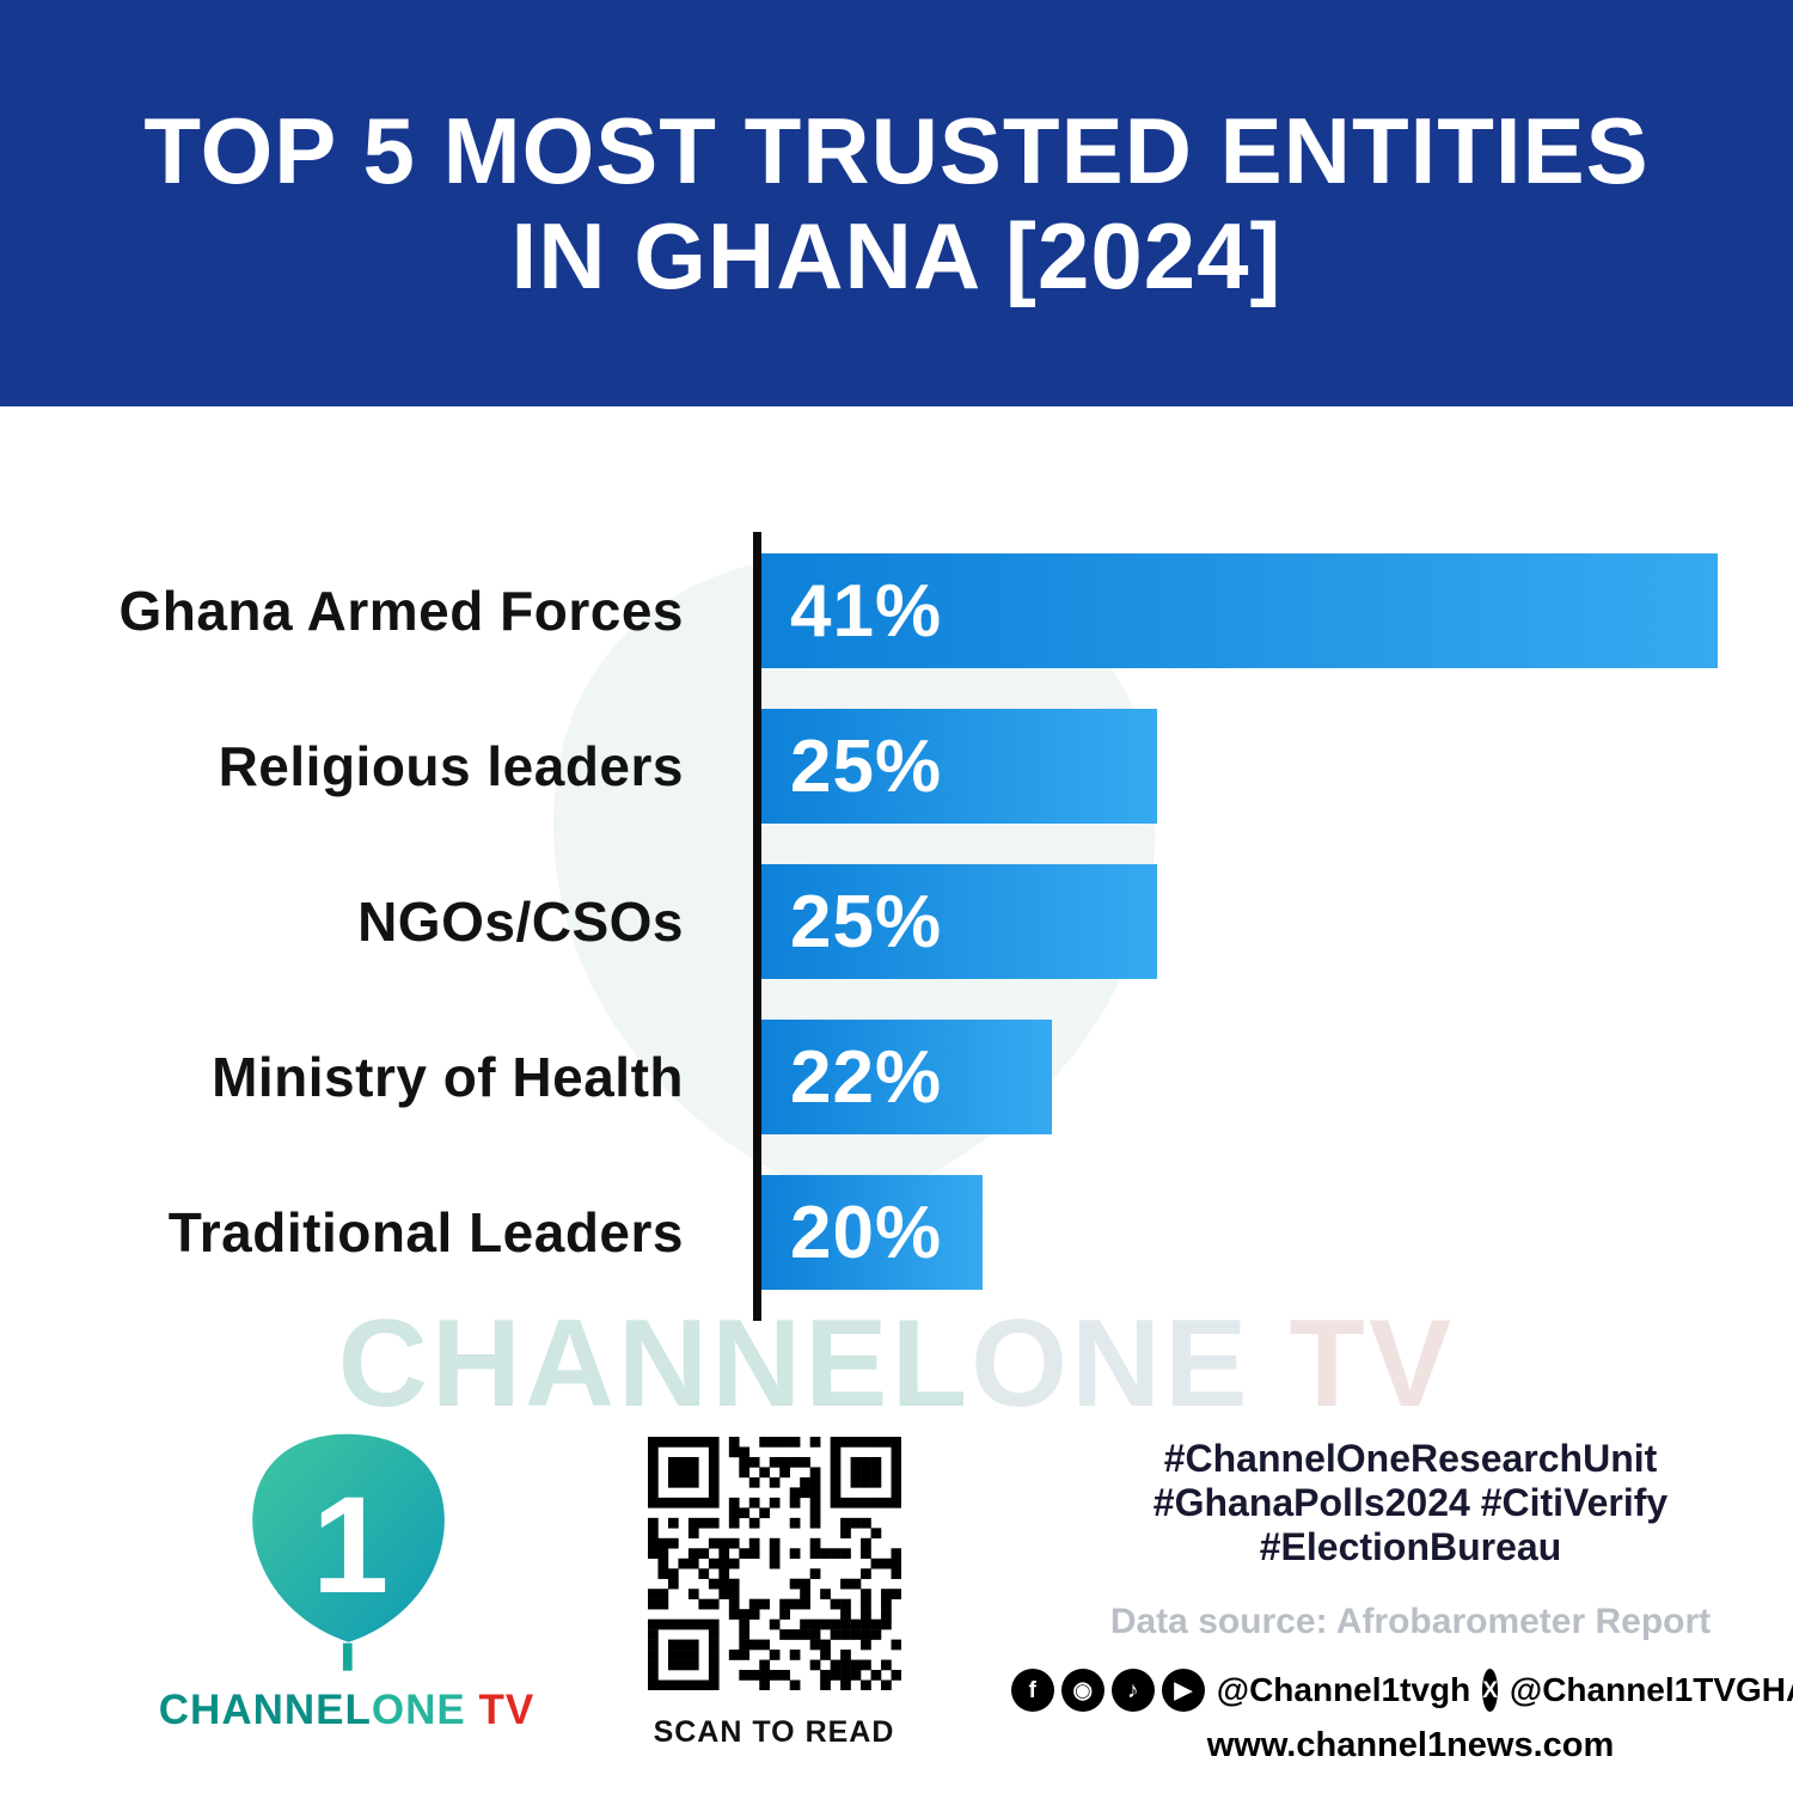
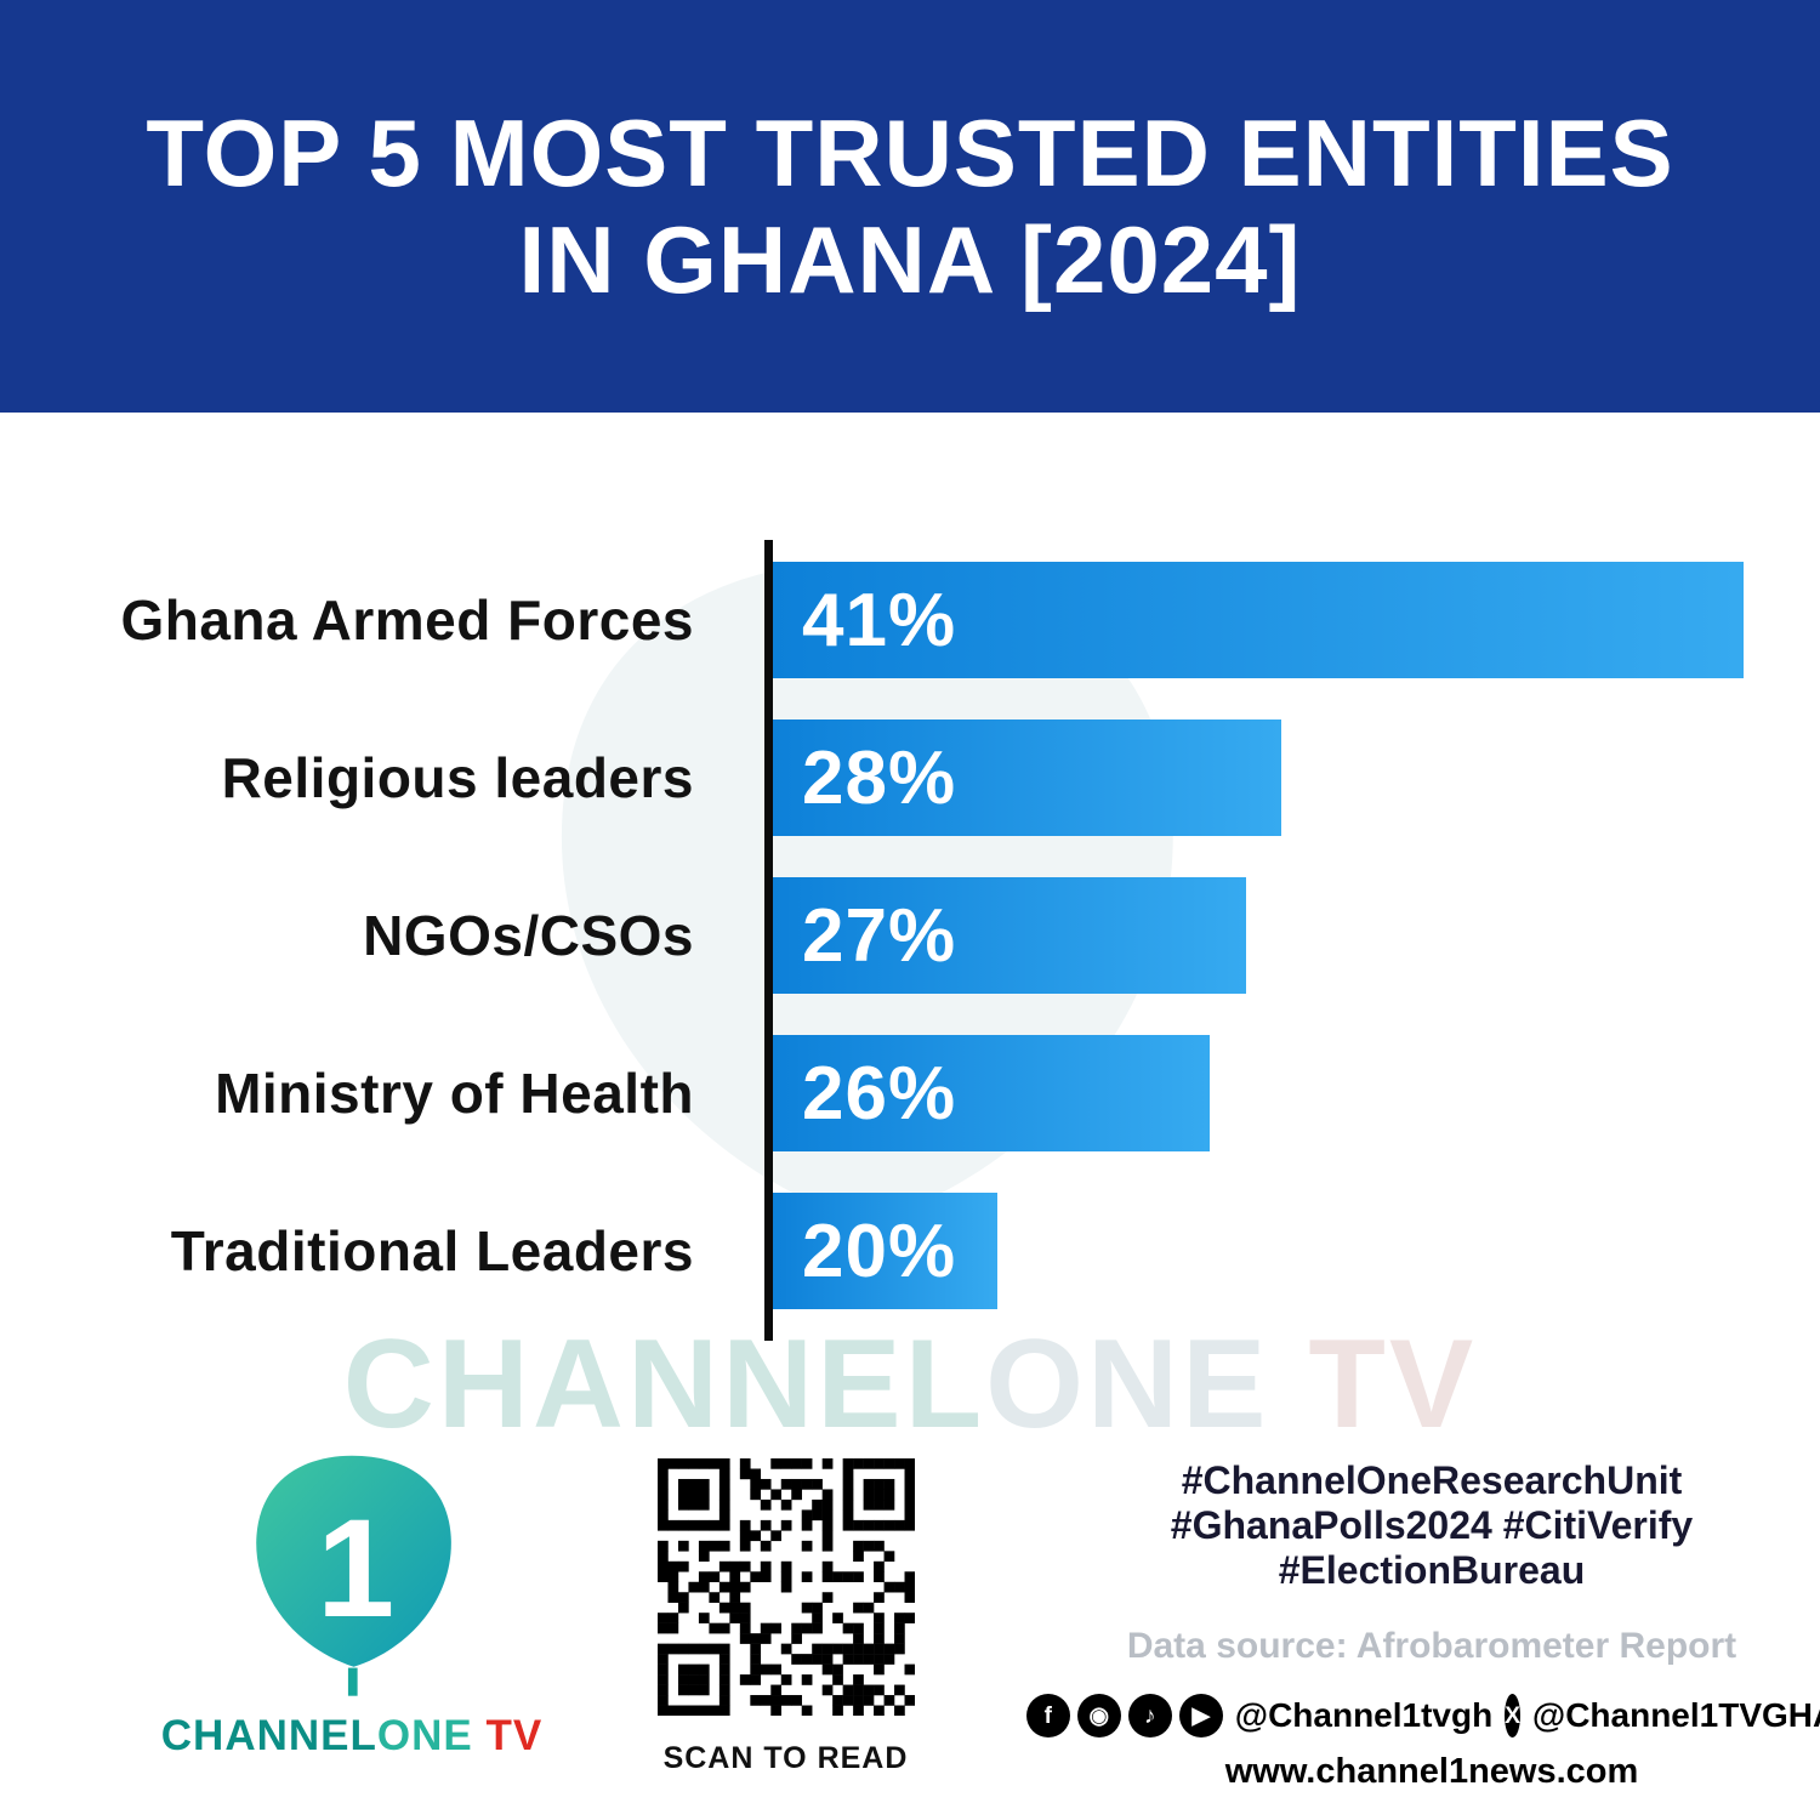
Religious leaders: 25% -> 28%
NGOs/CSOs: 25% -> 27%
Ministry of Health: 22% -> 26%
